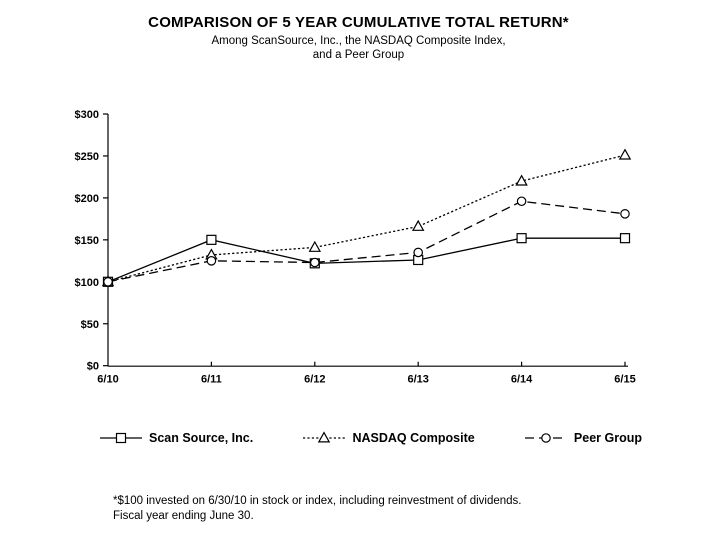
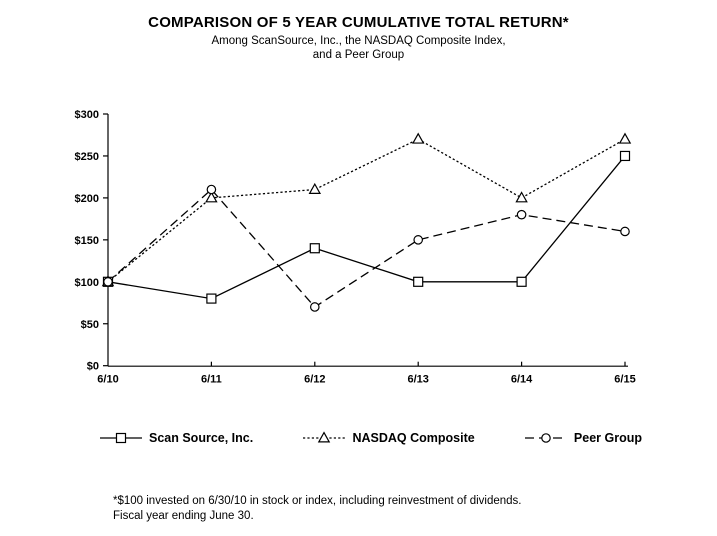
Scan Source, Inc./6/11: $150 -> $80
NASDAQ Composite/6/11: $130 -> $200
Peer Group/6/11: $120 -> $210
Scan Source, Inc./6/12: $120 -> $140
NASDAQ Composite/6/12: $140 -> $210
Peer Group/6/12: $120 -> $70
Scan Source, Inc./6/13: $130 -> $100
NASDAQ Composite/6/13: $170 -> $270
Peer Group/6/13: $140 -> $150
Scan Source, Inc./6/14: $150 -> $100
NASDAQ Composite/6/14: $220 -> $200
Peer Group/6/14: $200 -> $180
Scan Source, Inc./6/15: $150 -> $250
NASDAQ Composite/6/15: $250 -> $270
Peer Group/6/15: $180 -> $160
